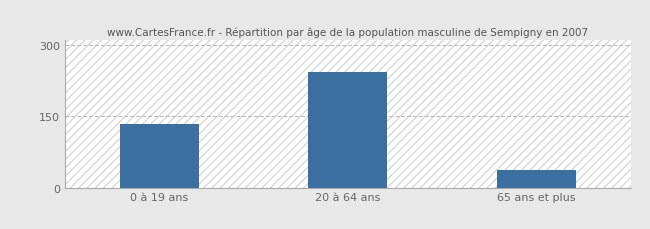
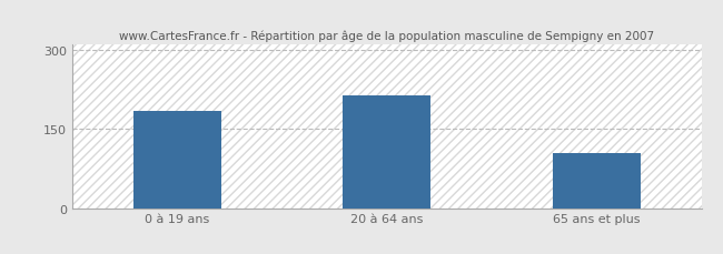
0 à 19 ans: 133 -> 185
20 à 64 ans: 243 -> 215
65 ans et plus: 38 -> 105
